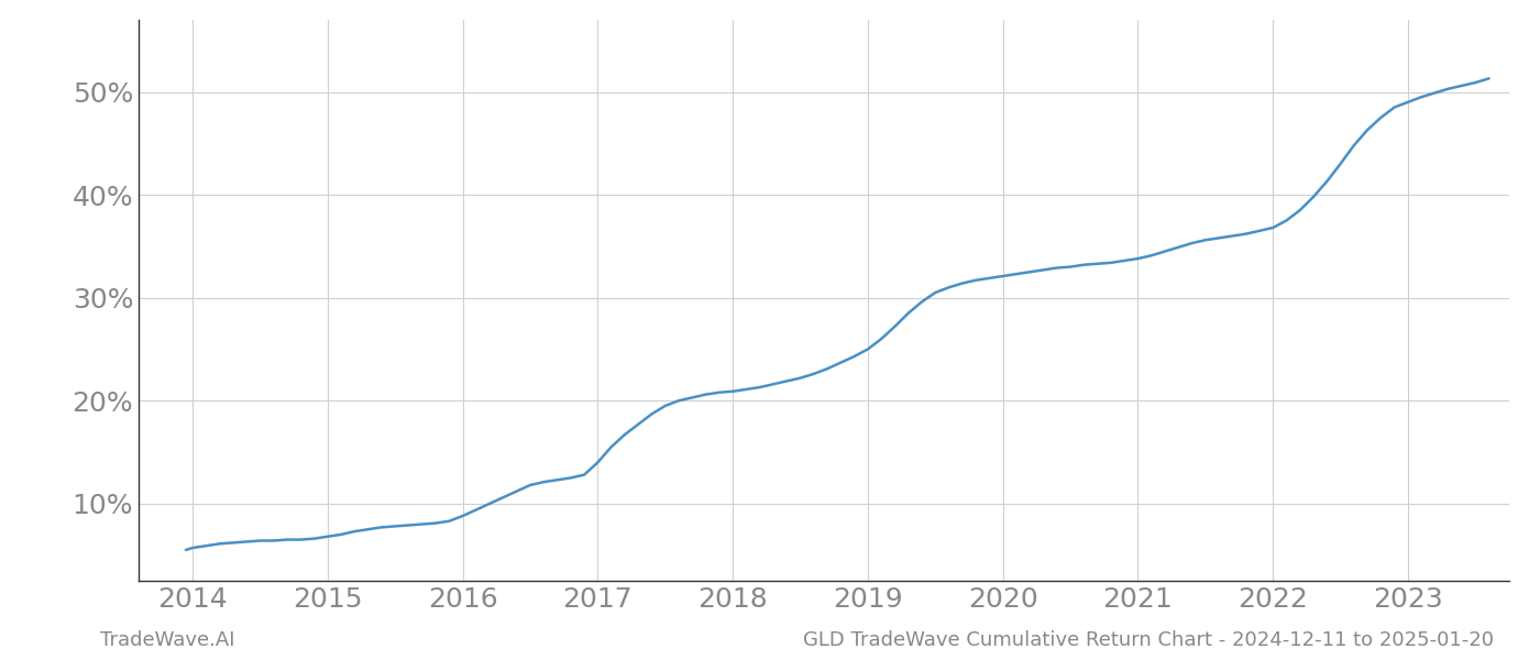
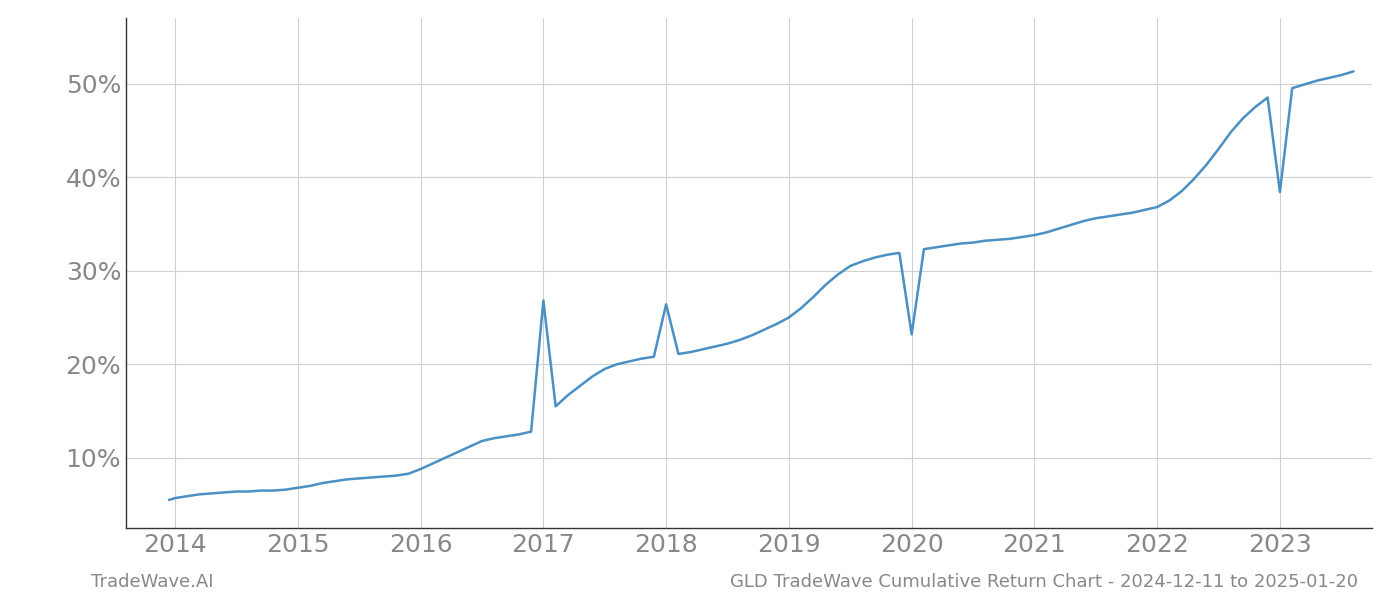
2017: 14.0% -> 26.8%
2018: 20.9% -> 26.4%
2020: 32.1% -> 23.2%
2023: 49.0% -> 38.4%
